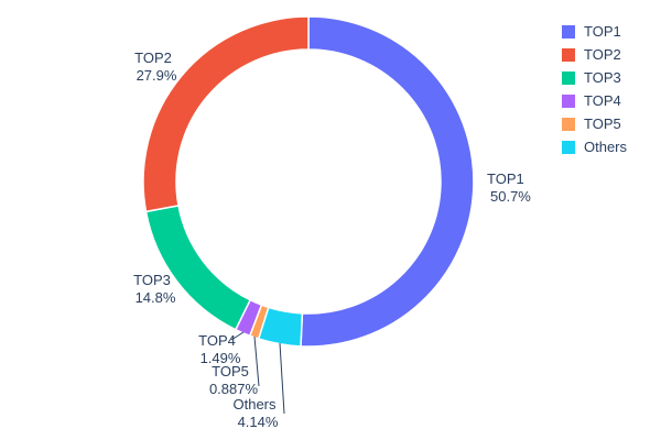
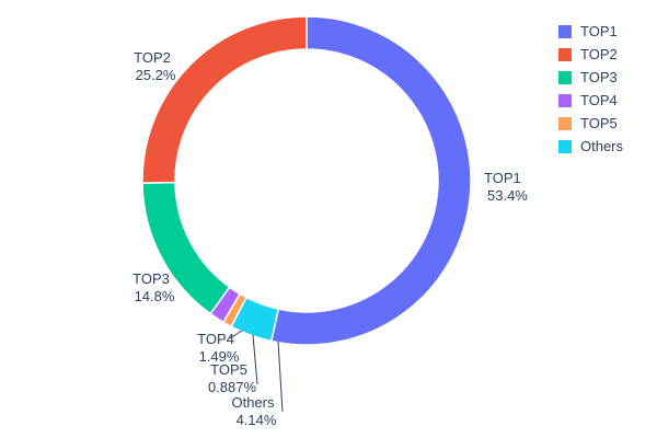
TOP1: 50.7% -> 53.4%
TOP2: 27.9% -> 25.2%
